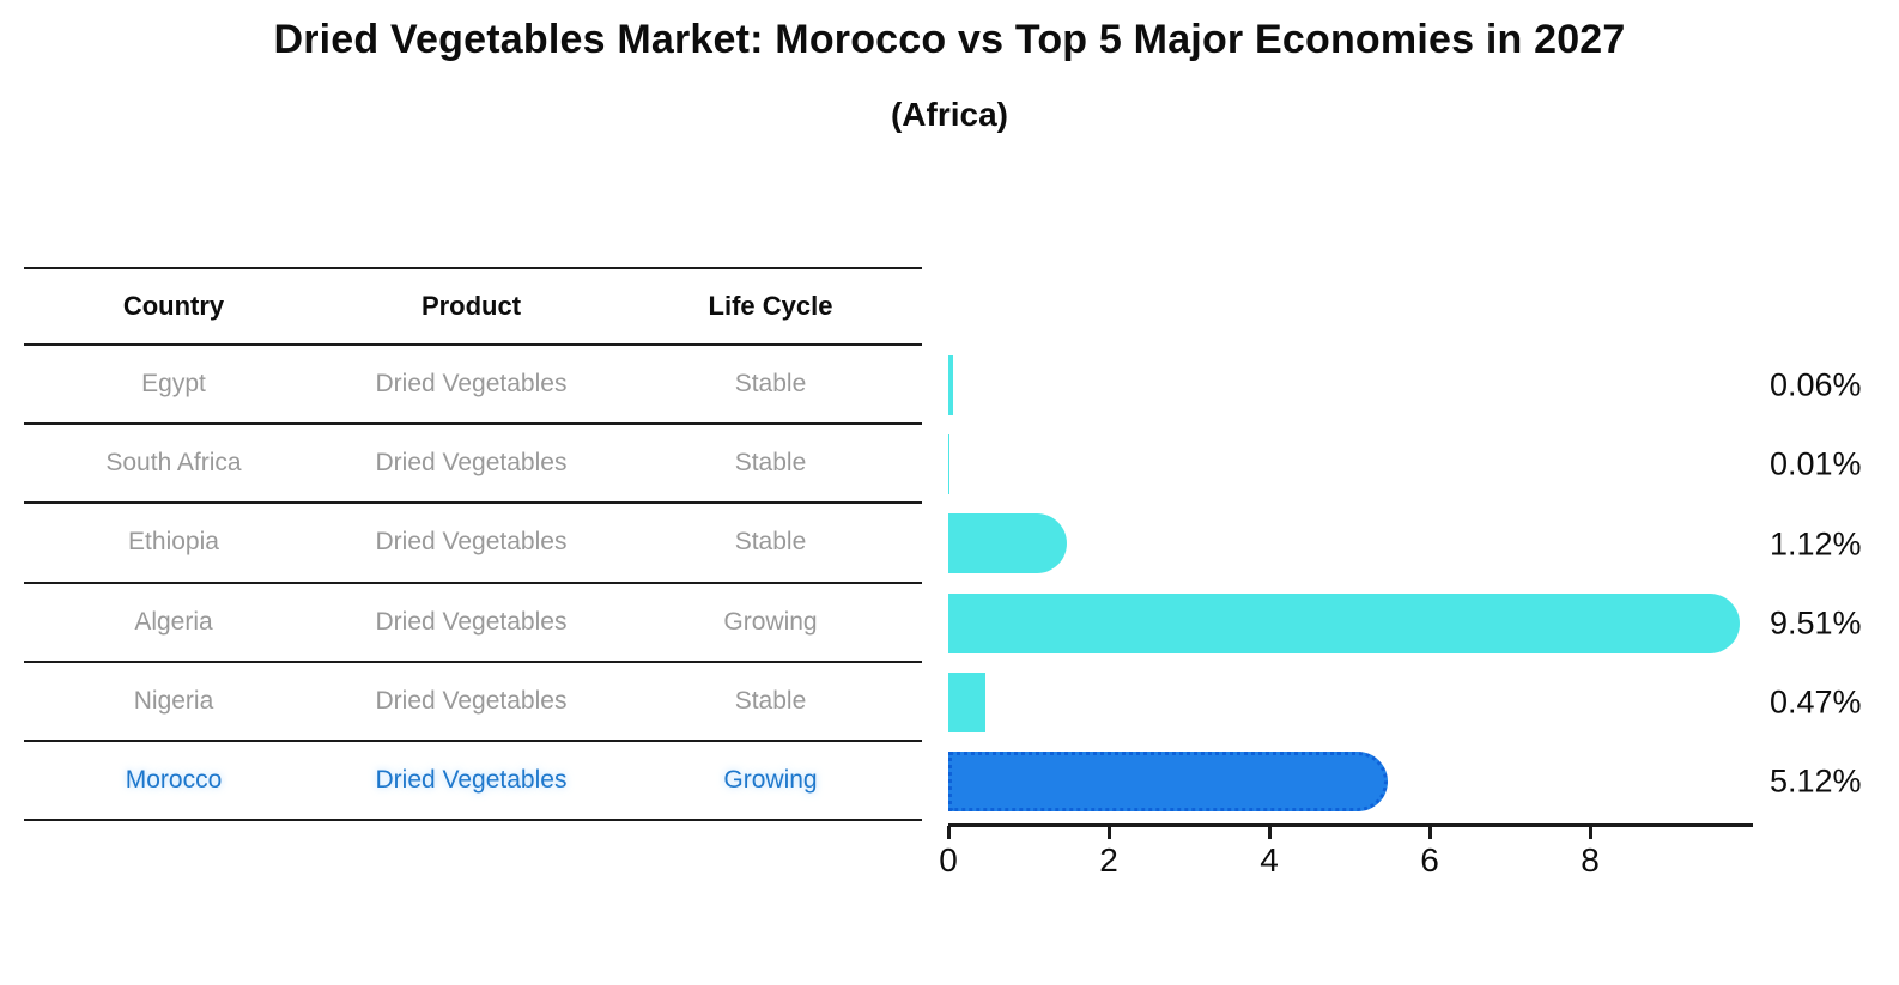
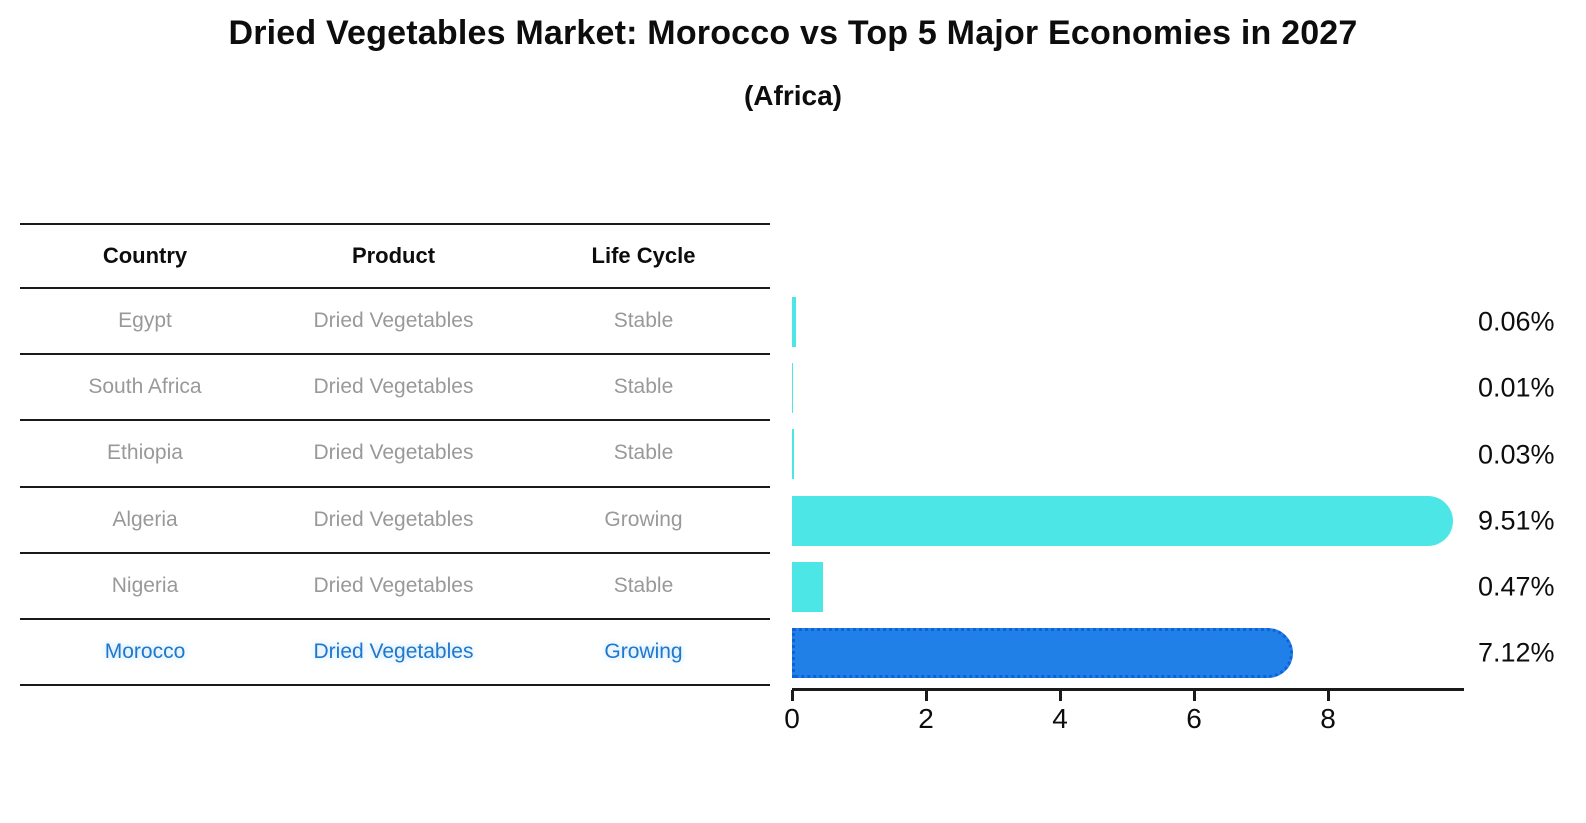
Ethiopia: 1.12% -> 0.03%
Morocco: 5.12% -> 7.12%
